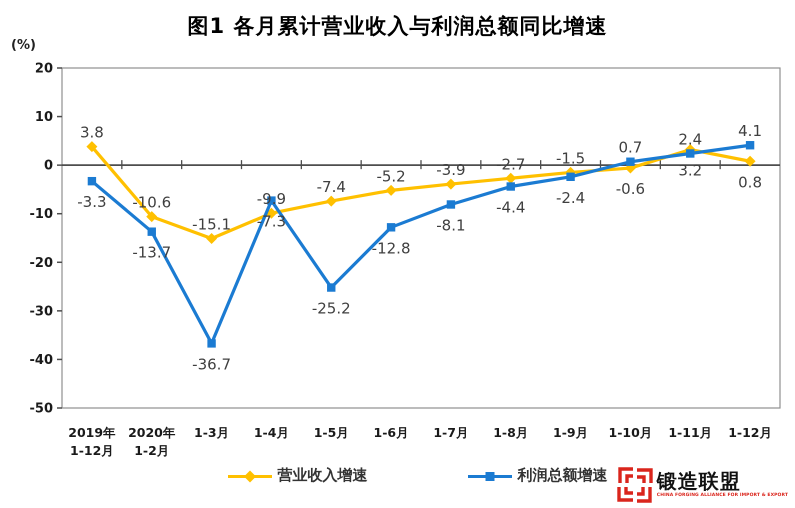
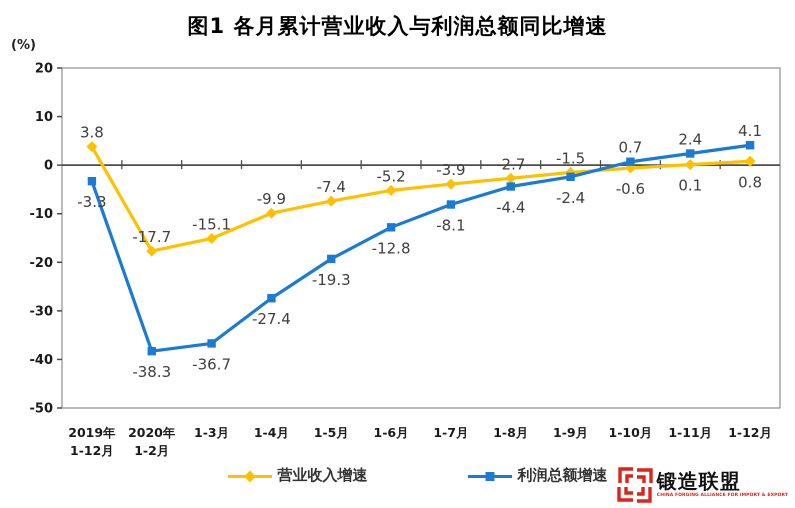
营业收入增速/2020年1-2月: -10.6 -> -17.7
利润总额增速/2020年1-2月: -13.7 -> -38.3
利润总额增速/1-4月: -7.3 -> -27.4
利润总额增速/1-5月: -25.2 -> -19.3
营业收入增速/1-11月: 3.2 -> 0.1
